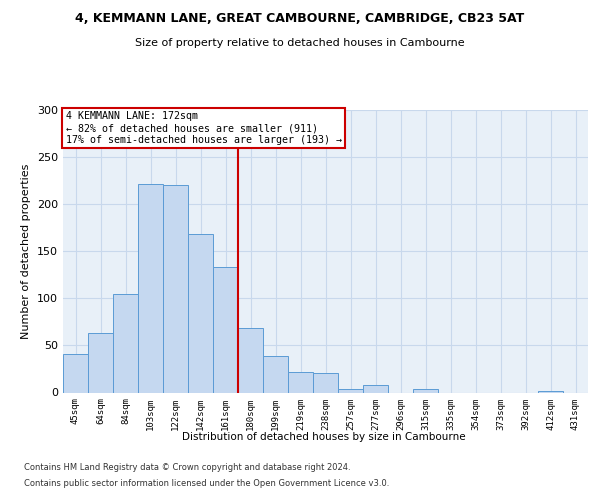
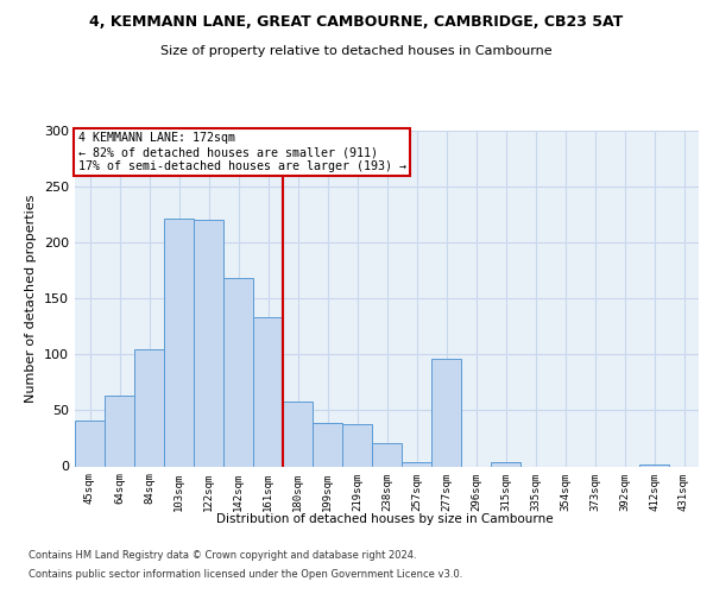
180sqm: 68 -> 58
219sqm: 22 -> 38
277sqm: 8 -> 96
